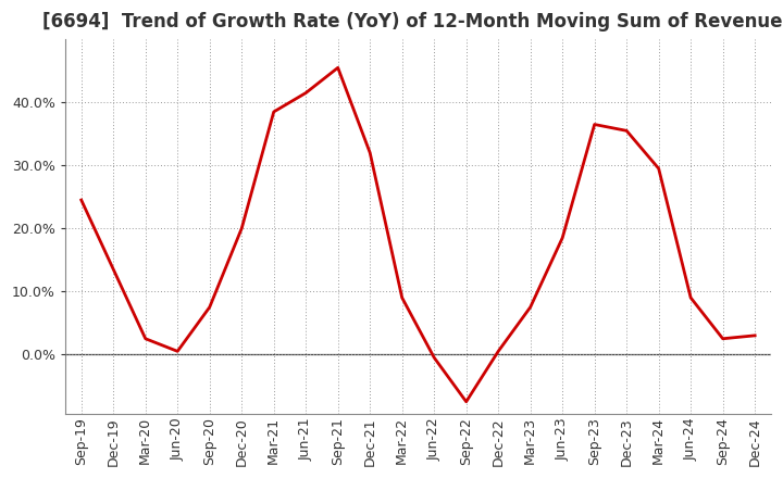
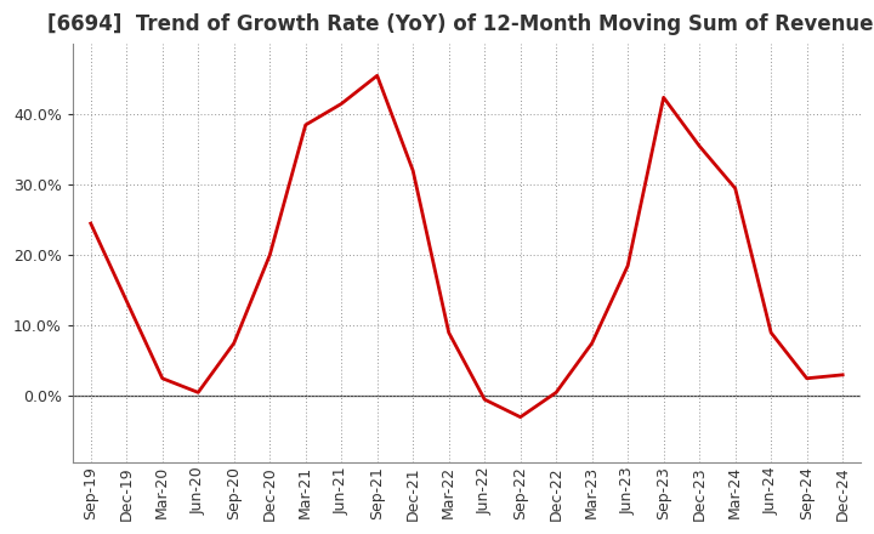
Sep-22: -7.5% -> -3.0%
Sep-23: 36.5% -> 42.4%
